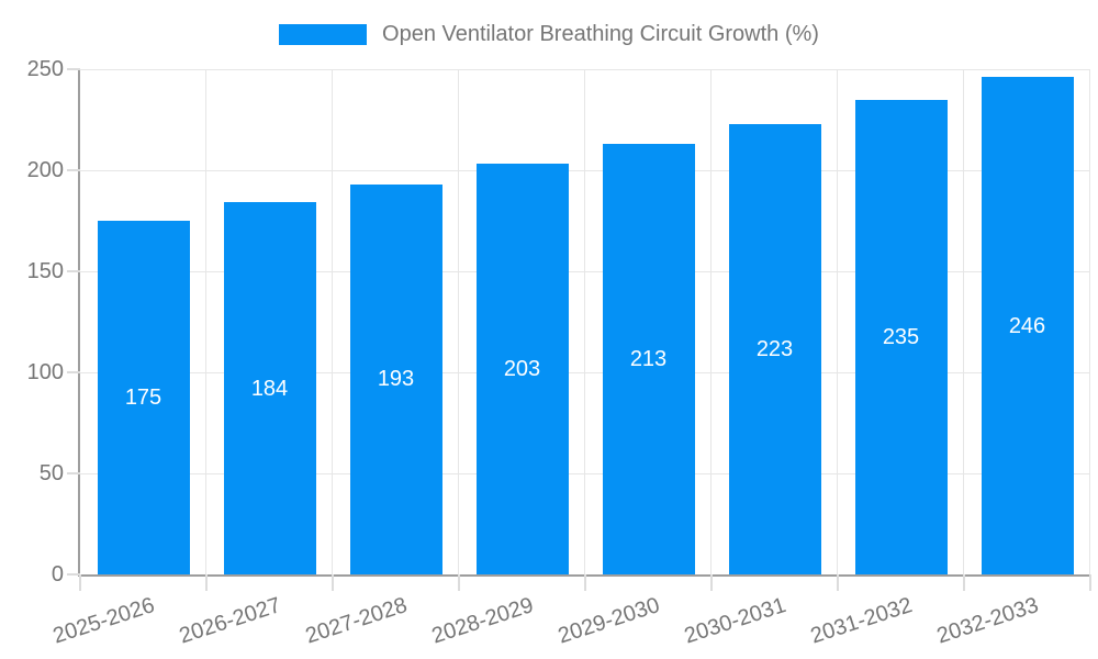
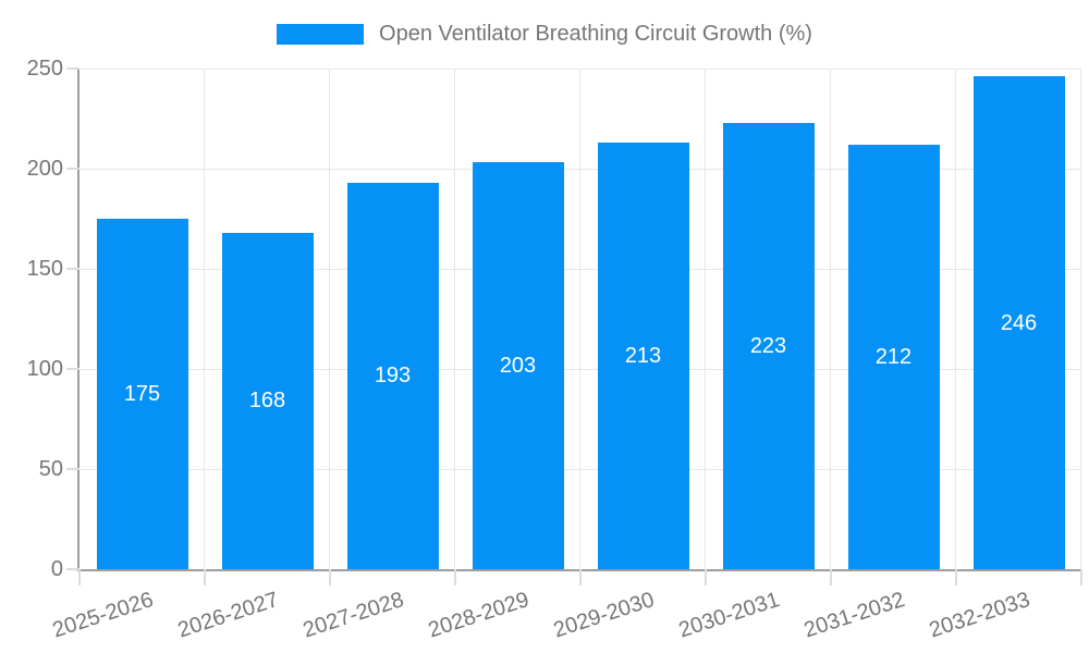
2026-2027: 184 -> 168
2031-2032: 235 -> 212
